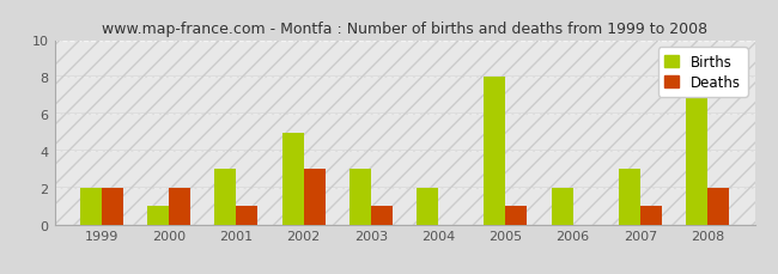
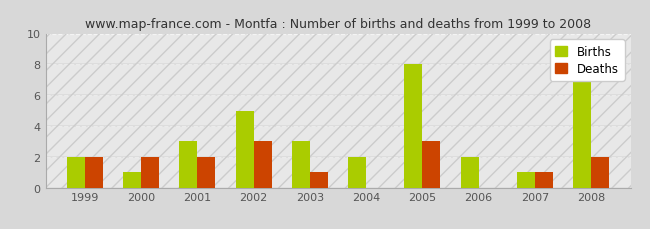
Deaths/2001: 1 -> 2
Deaths/2005: 1 -> 3
Births/2007: 3 -> 1
